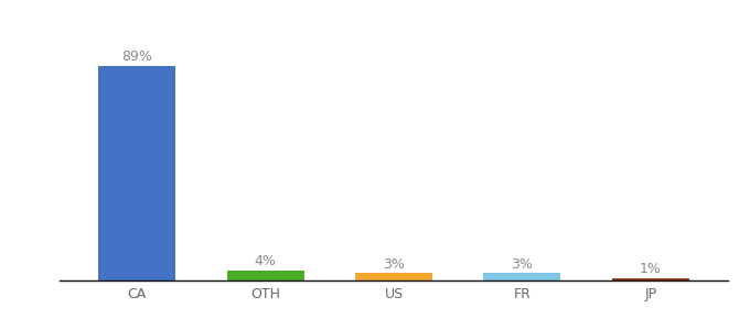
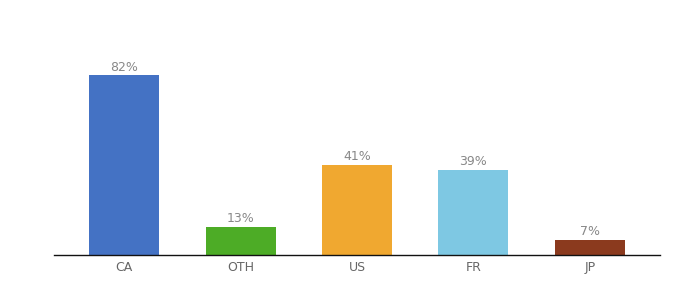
CA: 89% -> 82%
OTH: 4% -> 13%
US: 3% -> 41%
FR: 3% -> 39%
JP: 1% -> 7%
